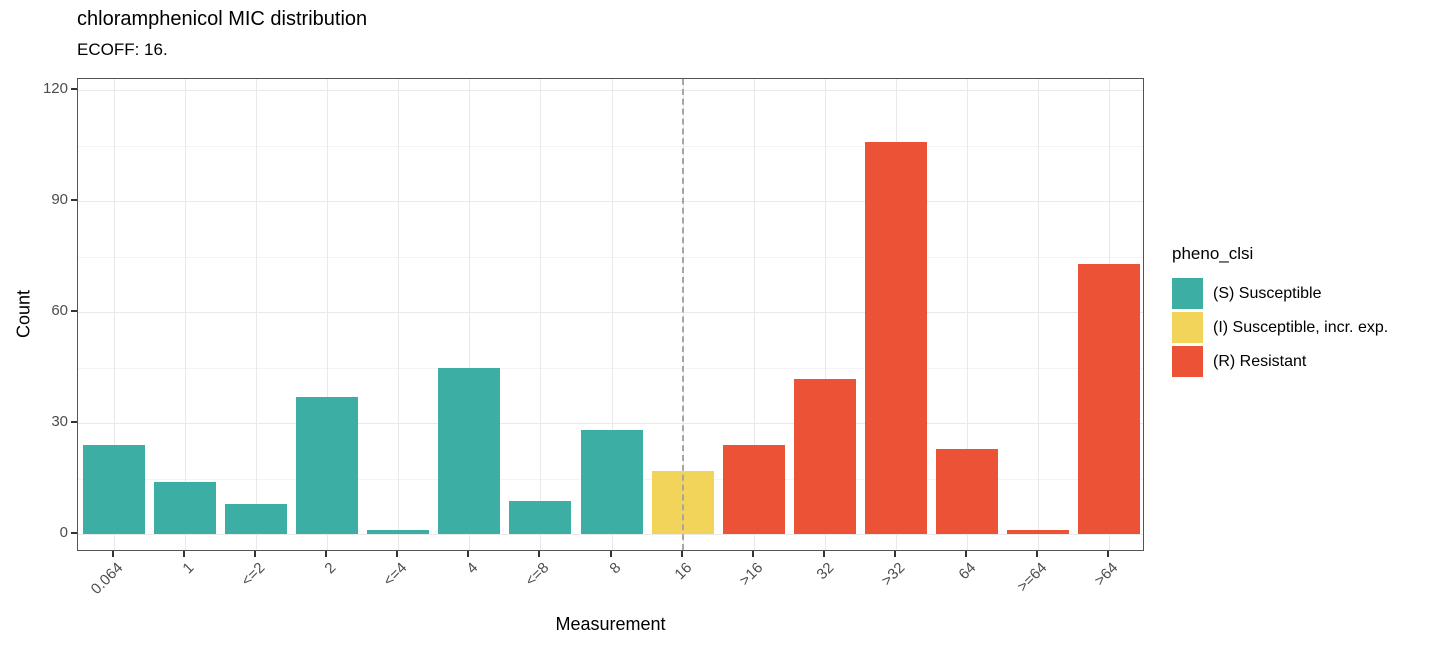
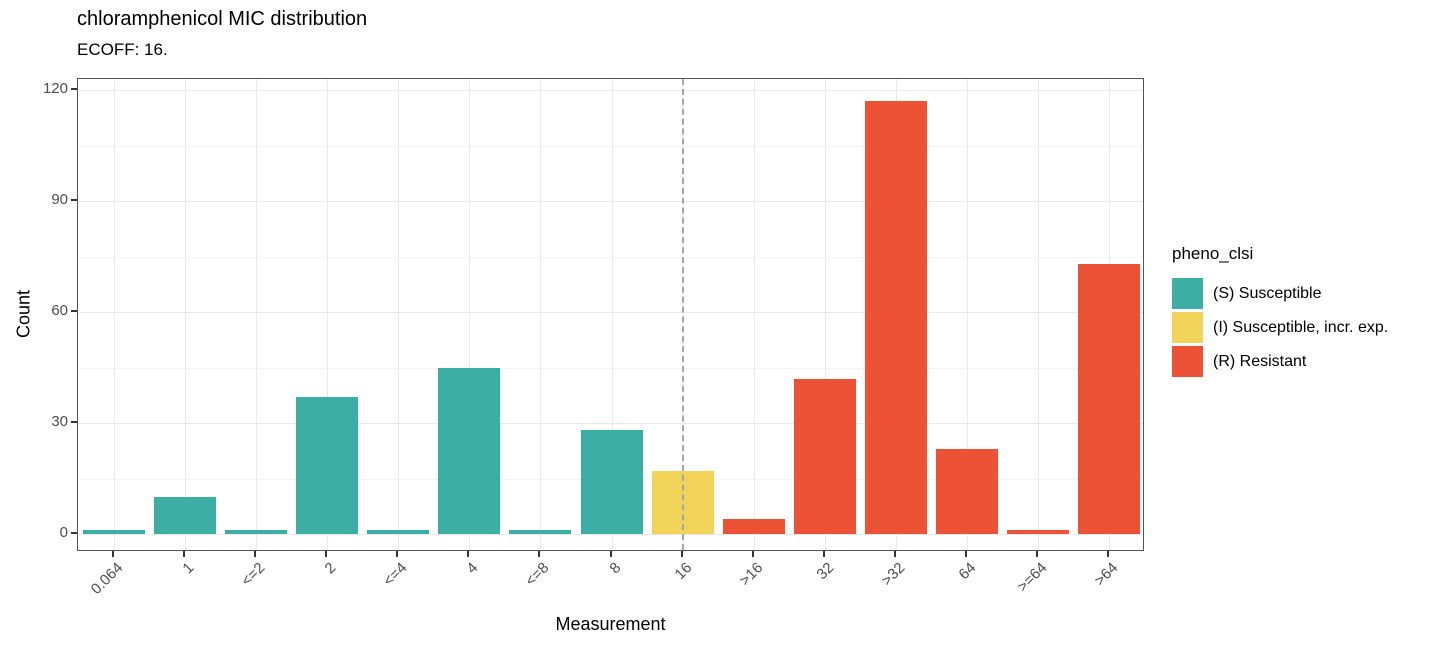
0.064: 24 -> 1
1: 14 -> 10
<=2: 8 -> 1
<=8: 9 -> 1
>16: 24 -> 4
>32: 106 -> 117
